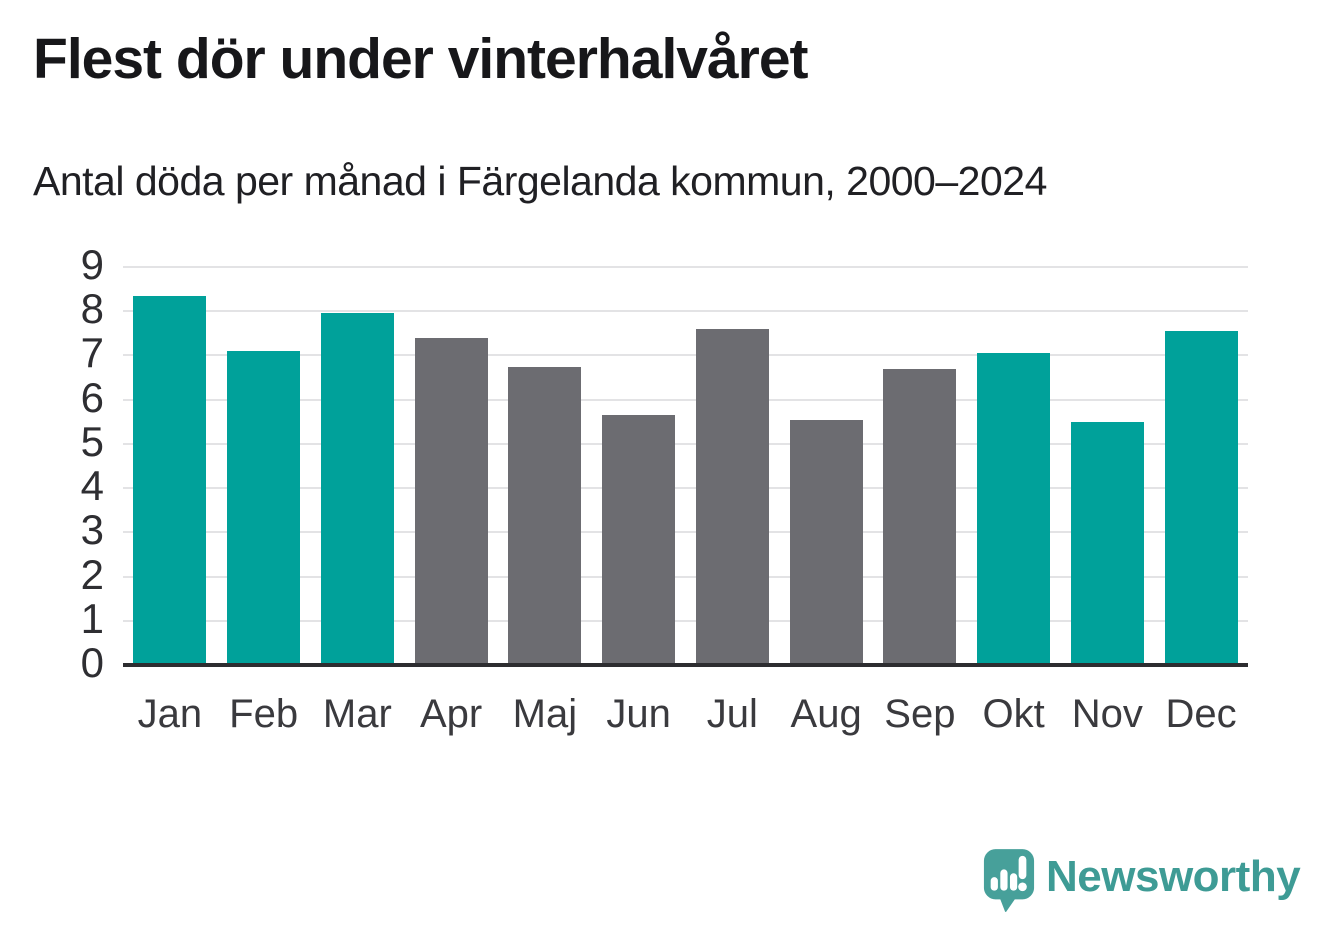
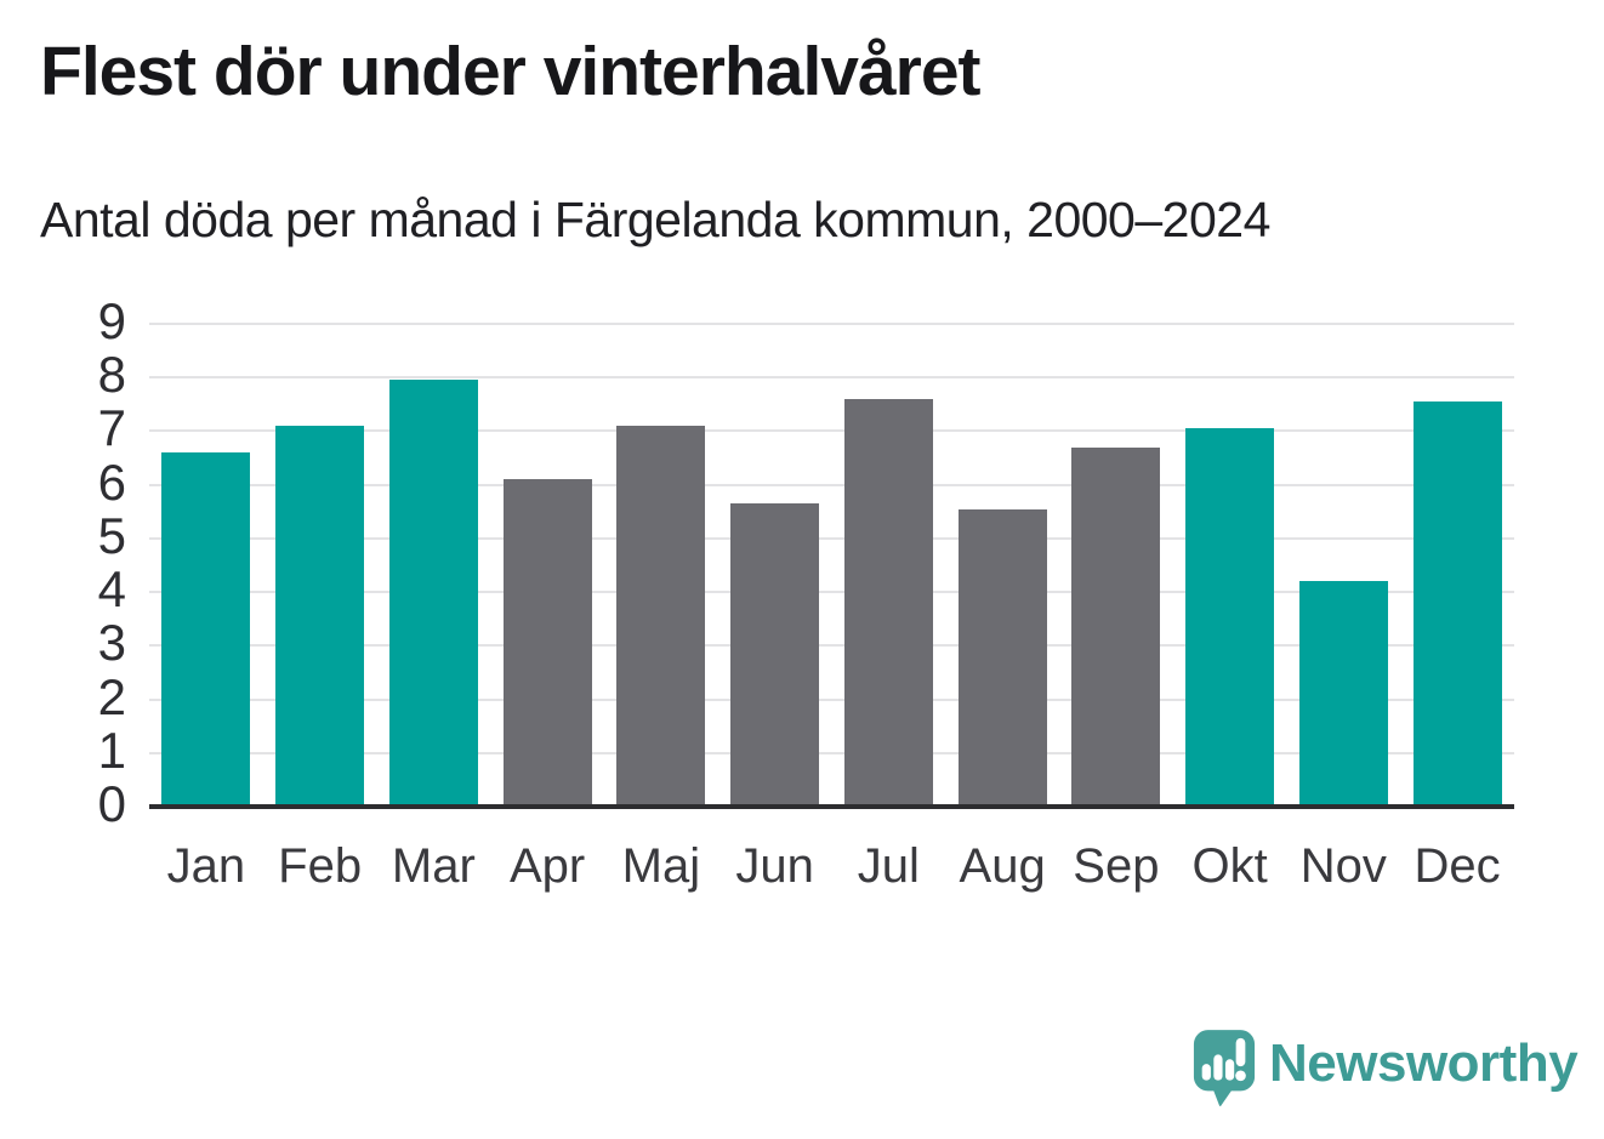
Jan: 8.3 -> 6.6
Apr: 7.4 -> 6.1
Maj: 6.8 -> 7.1
Nov: 5.5 -> 4.2
